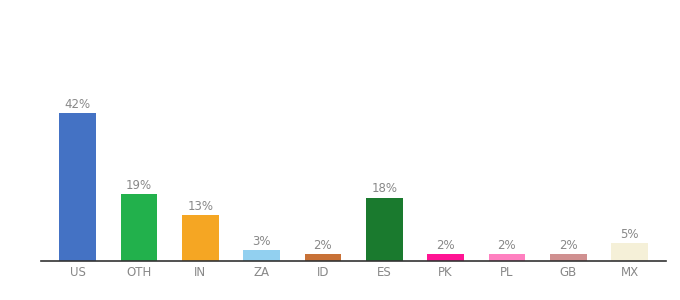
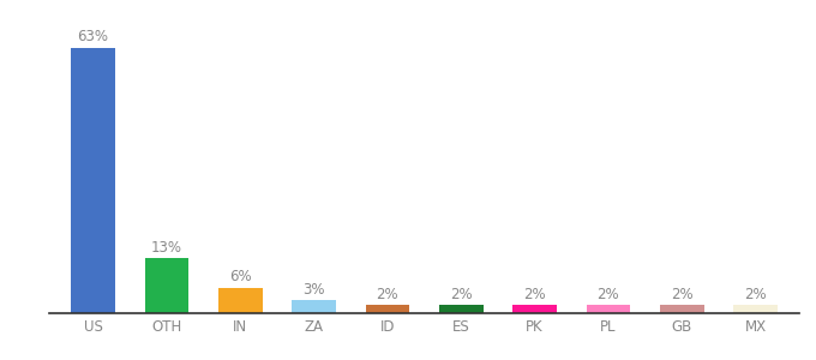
US: 42% -> 63%
OTH: 19% -> 13%
IN: 13% -> 6%
ES: 18% -> 2%
MX: 5% -> 2%
